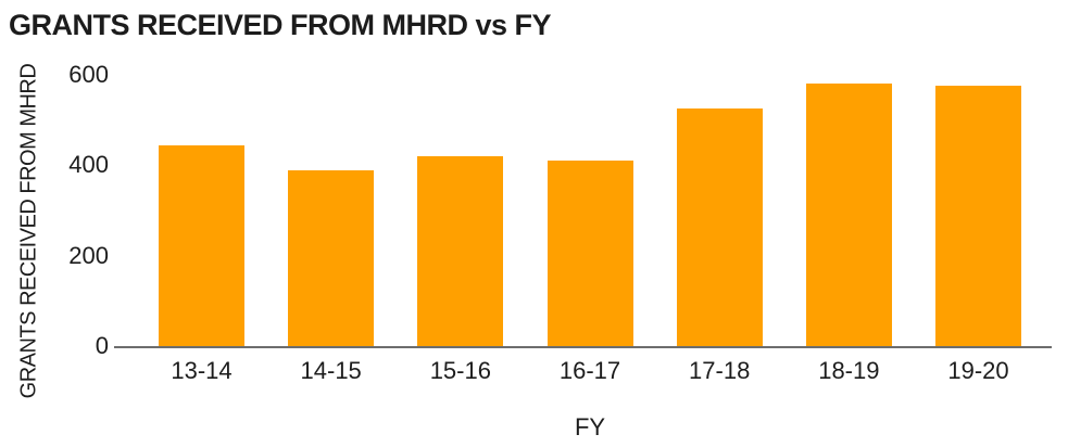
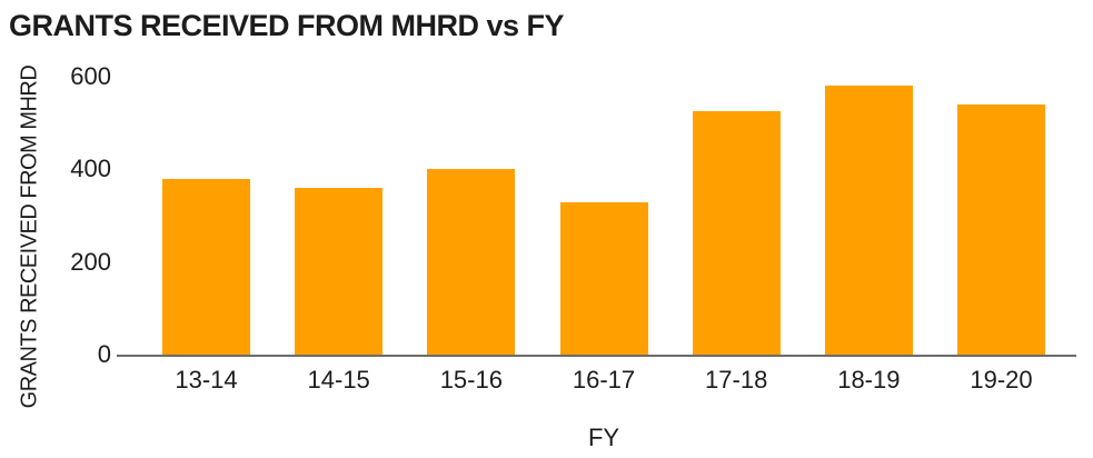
13-14: 440 -> 380
14-15: 390 -> 360
15-16: 420 -> 400
16-17: 410 -> 330
19-20: 580 -> 540
